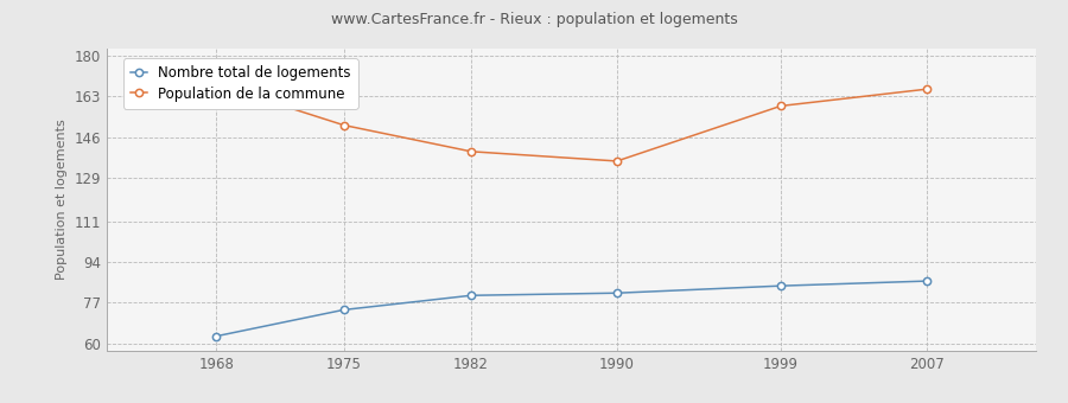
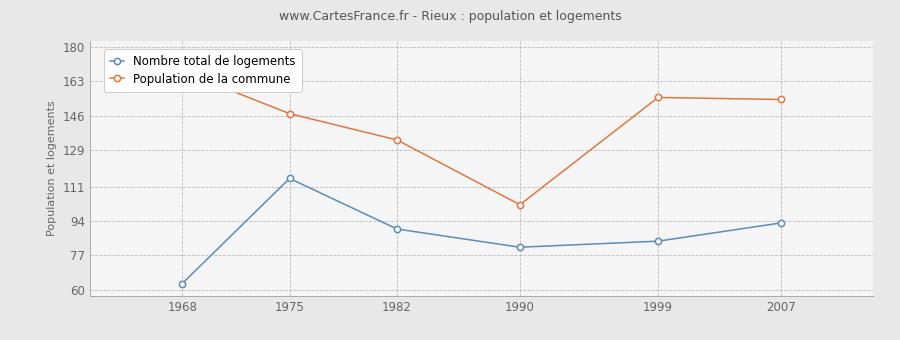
Nombre total de logements/1975: 74 -> 115
Population de la commune/1975: 151 -> 147
Nombre total de logements/1982: 80 -> 90
Population de la commune/1982: 140 -> 134
Population de la commune/1990: 136 -> 102
Population de la commune/1999: 159 -> 155
Nombre total de logements/2007: 86 -> 93
Population de la commune/2007: 166 -> 154
